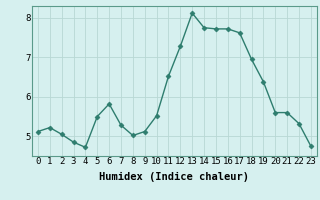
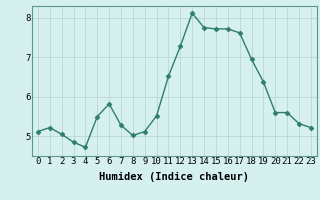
23: 4.75 -> 5.22
